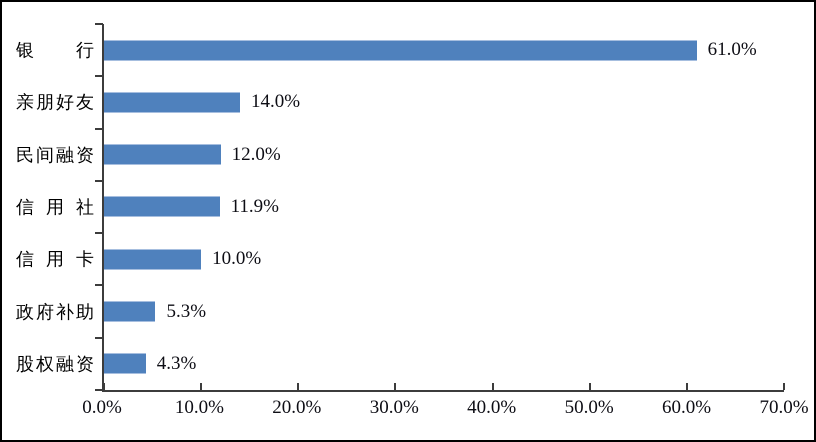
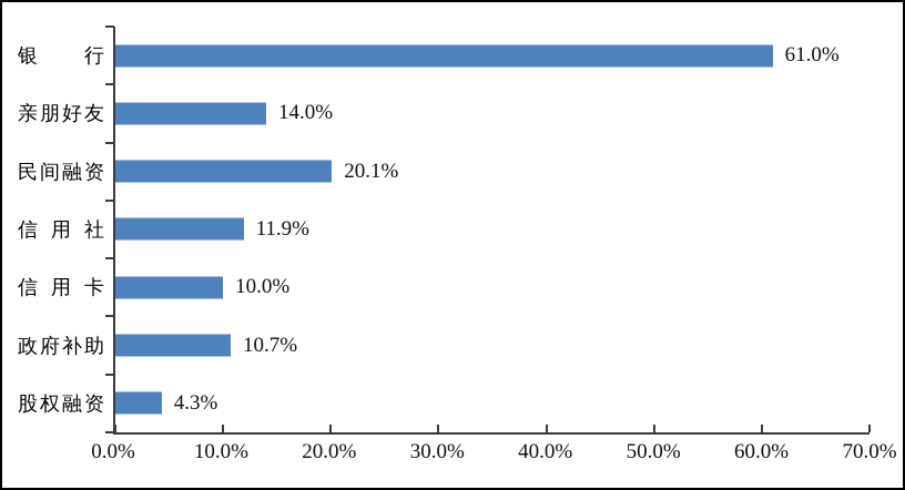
民间融资: 12.0% -> 20.1%
政府补助: 5.3% -> 10.7%
